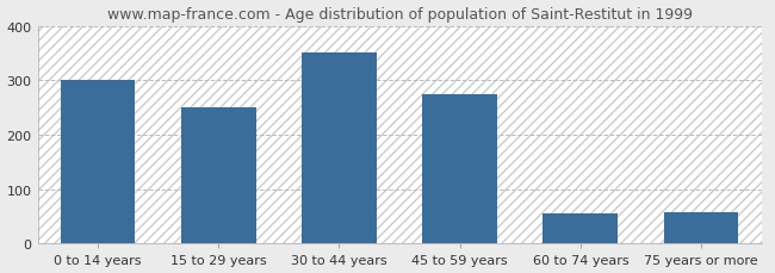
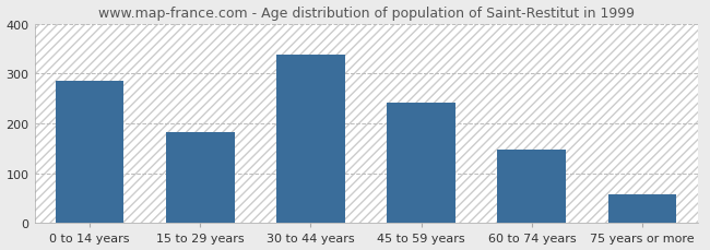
0 to 14 years: 300 -> 285
15 to 29 years: 250 -> 182
30 to 44 years: 350 -> 338
45 to 59 years: 275 -> 242
60 to 74 years: 55 -> 148
